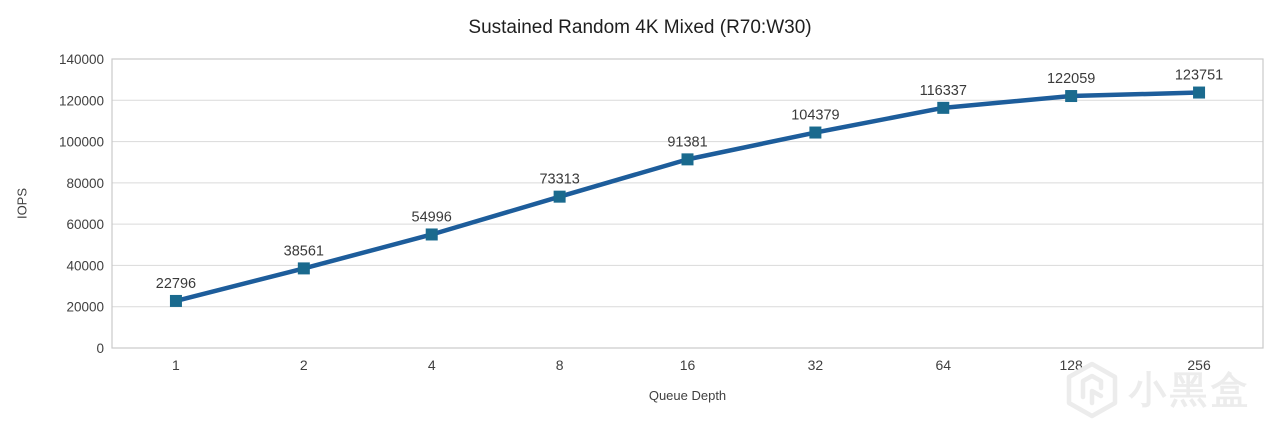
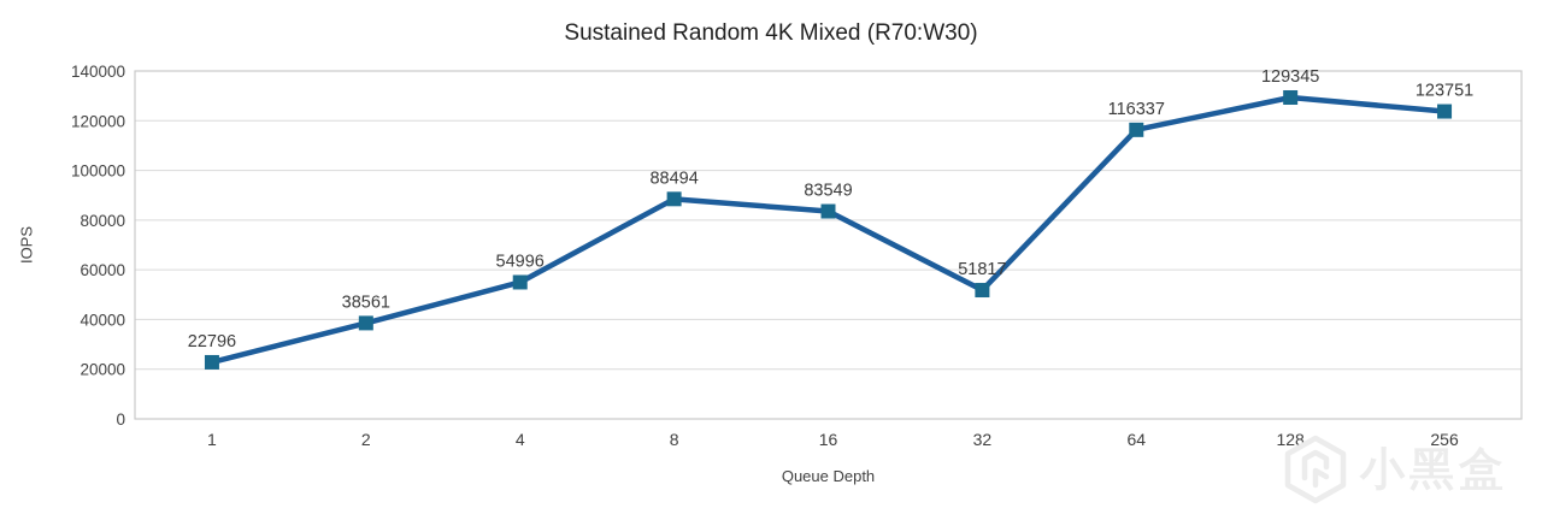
8: 73313 -> 88494
16: 91381 -> 83549
32: 104379 -> 51817
128: 122059 -> 129345
